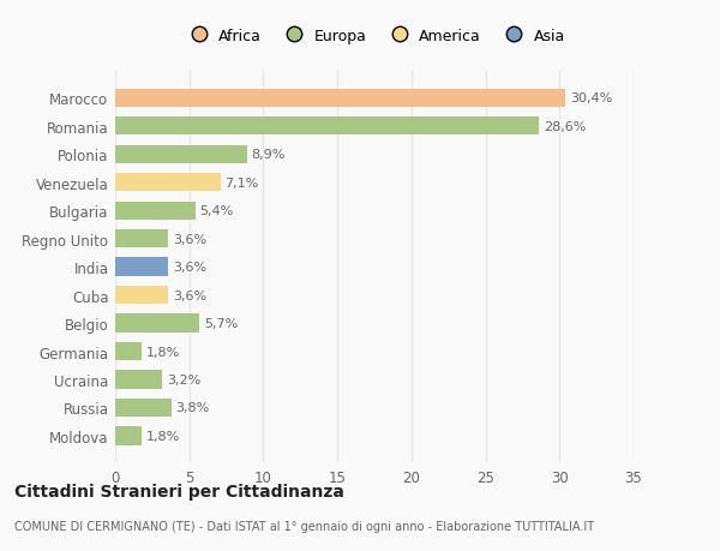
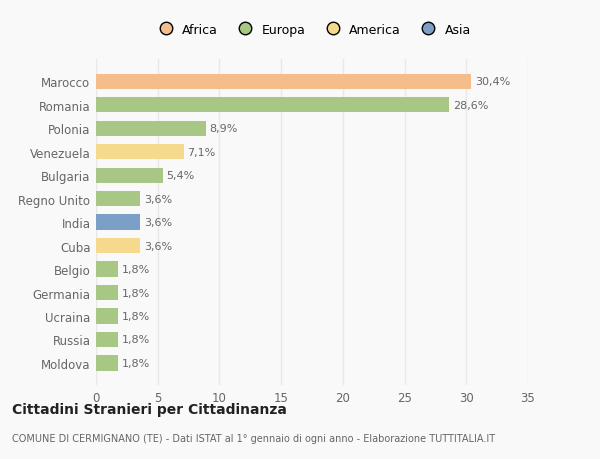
Belgio: 5,7% -> 1,8%
Ucraina: 3,2% -> 1,8%
Russia: 3,8% -> 1,8%
